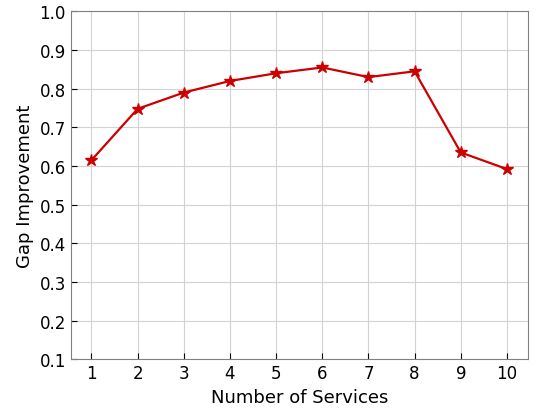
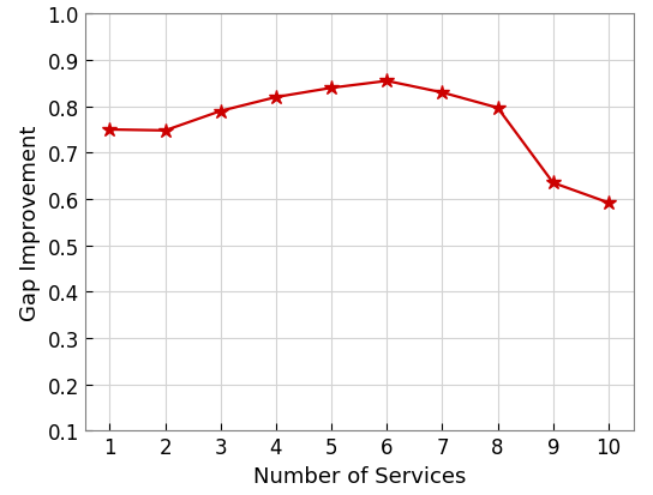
1: 0.615 -> 0.750
8: 0.845 -> 0.797
